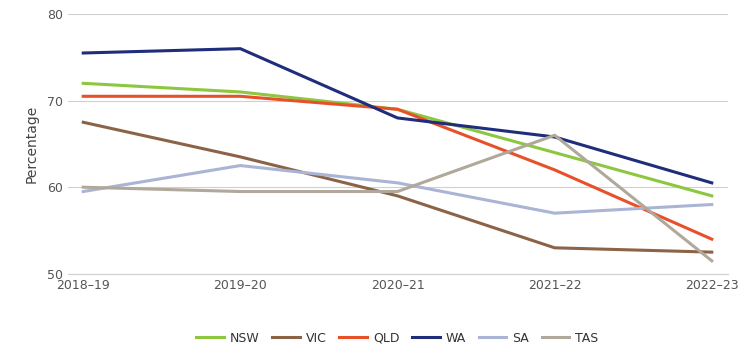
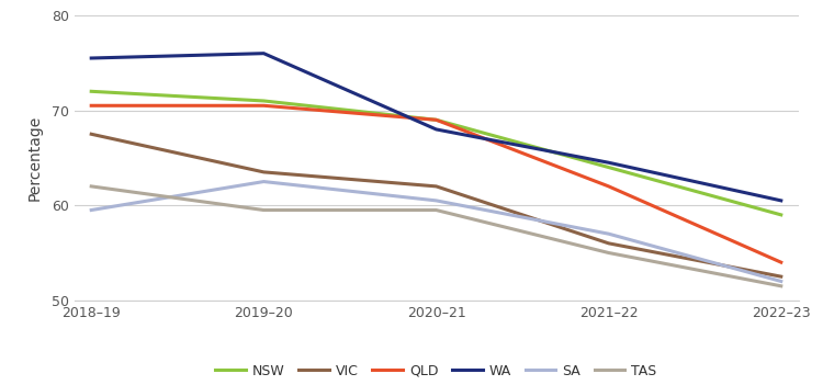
TAS/2018–19: 60.0 -> 62.0
VIC/2020–21: 59.0 -> 62.0
VIC/2021–22: 53.0 -> 56.0
WA/2021–22: 65.8 -> 64.5
TAS/2021–22: 66.0 -> 55.0
SA/2022–23: 58.0 -> 52.0
